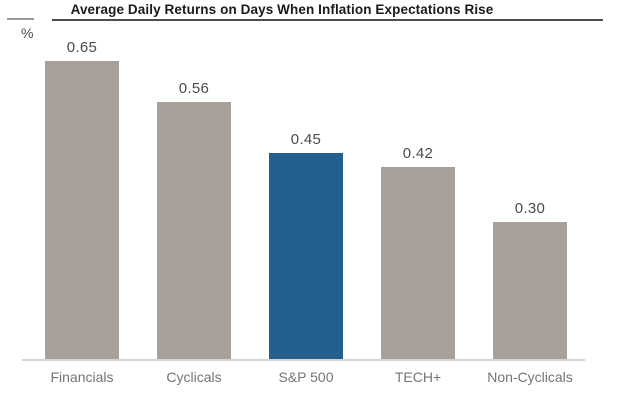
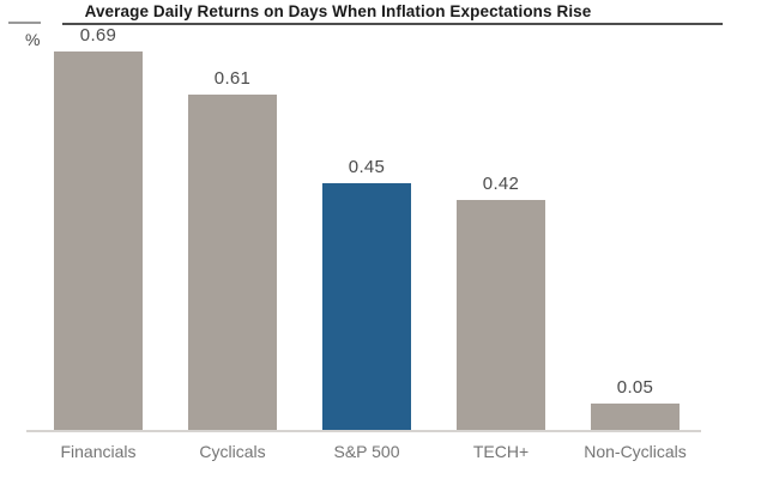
Financials: 0.65 -> 0.69
Cyclicals: 0.56 -> 0.61
Non-Cyclicals: 0.30 -> 0.05
